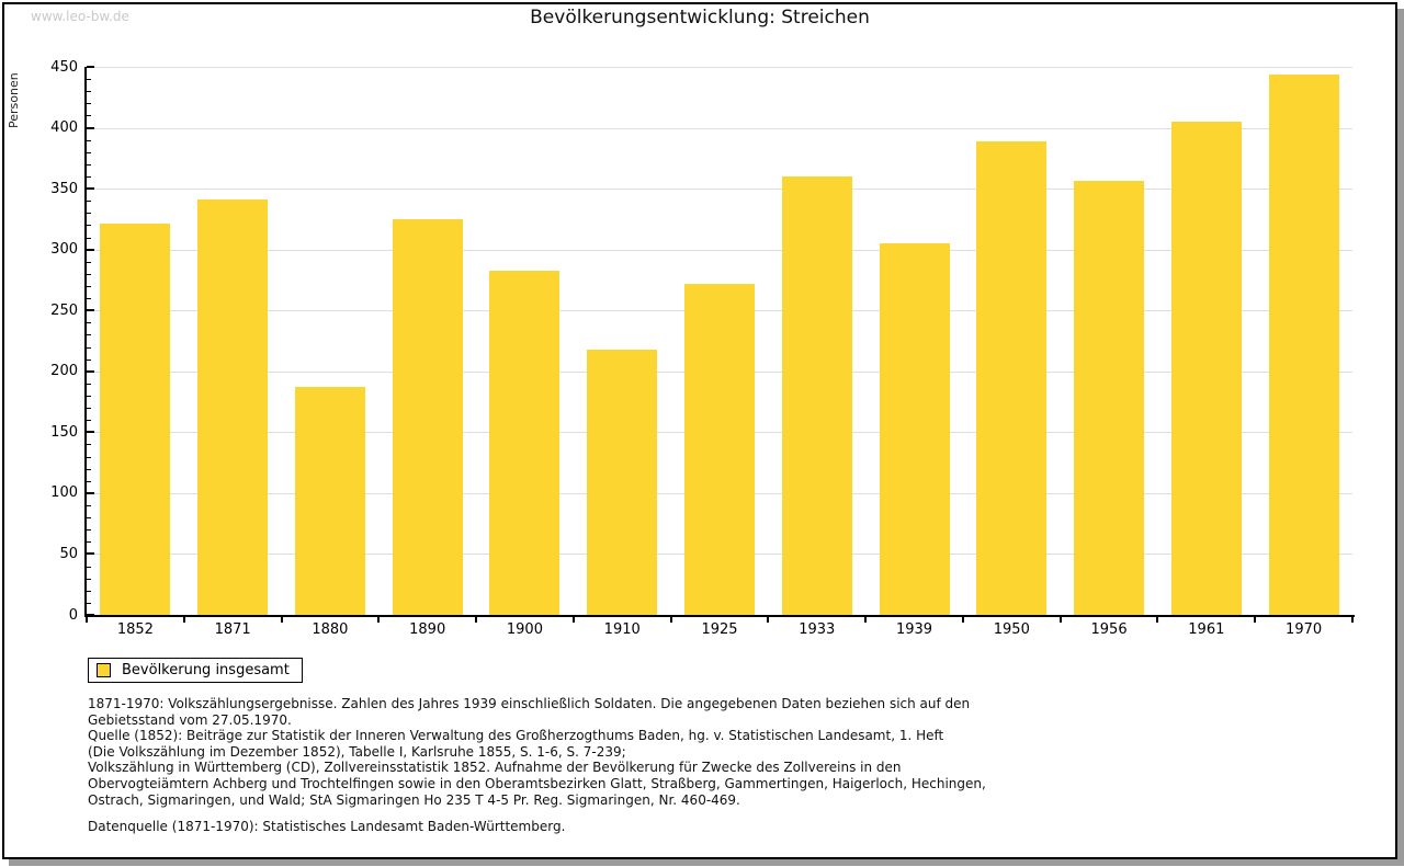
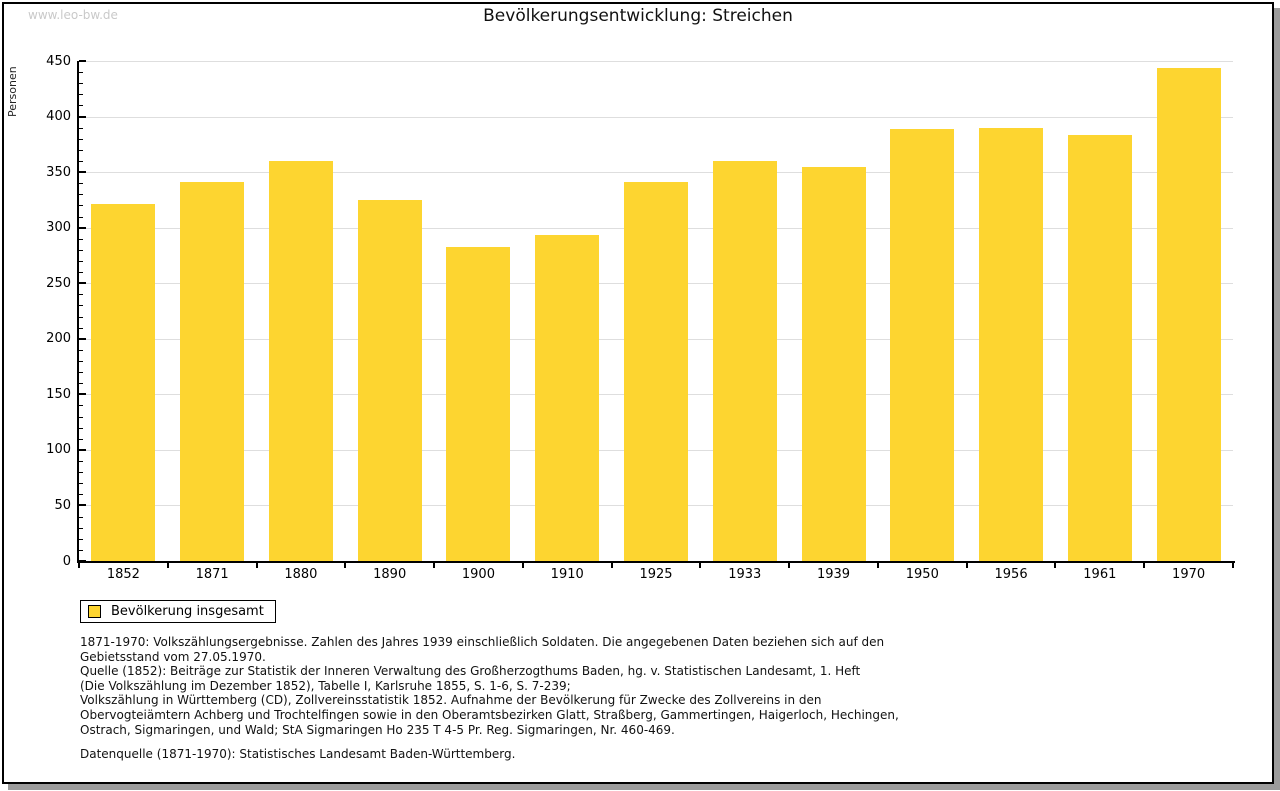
1880: 187 -> 360
1910: 218 -> 293
1925: 272 -> 341
1939: 305 -> 355
1956: 356 -> 390
1961: 405 -> 383
